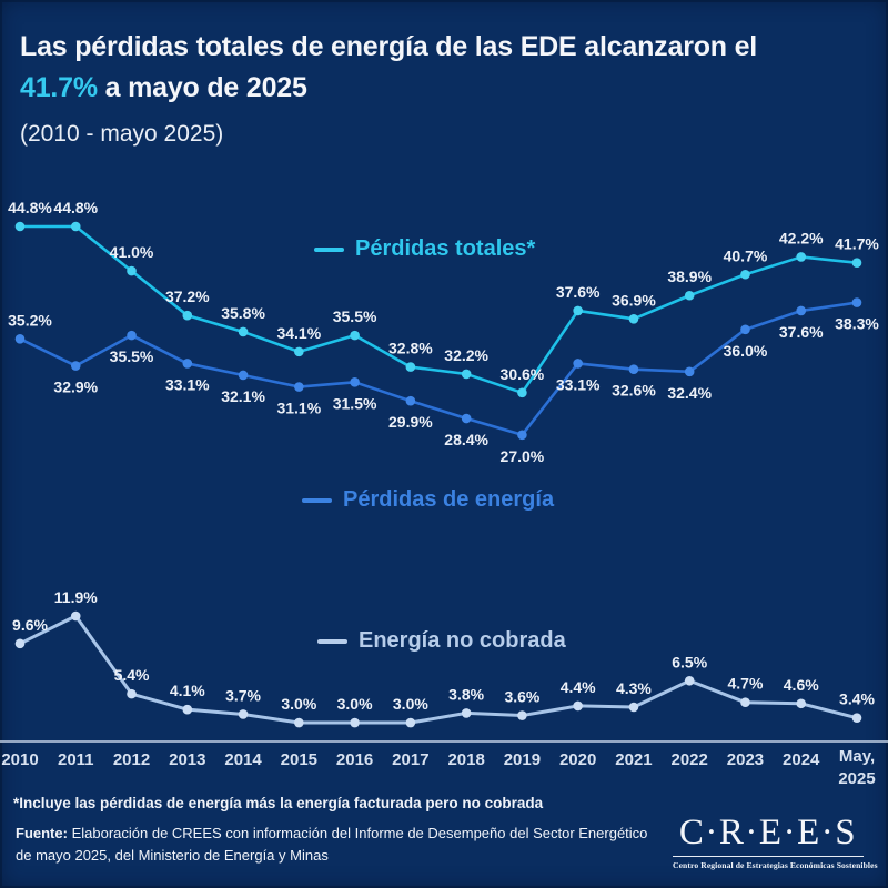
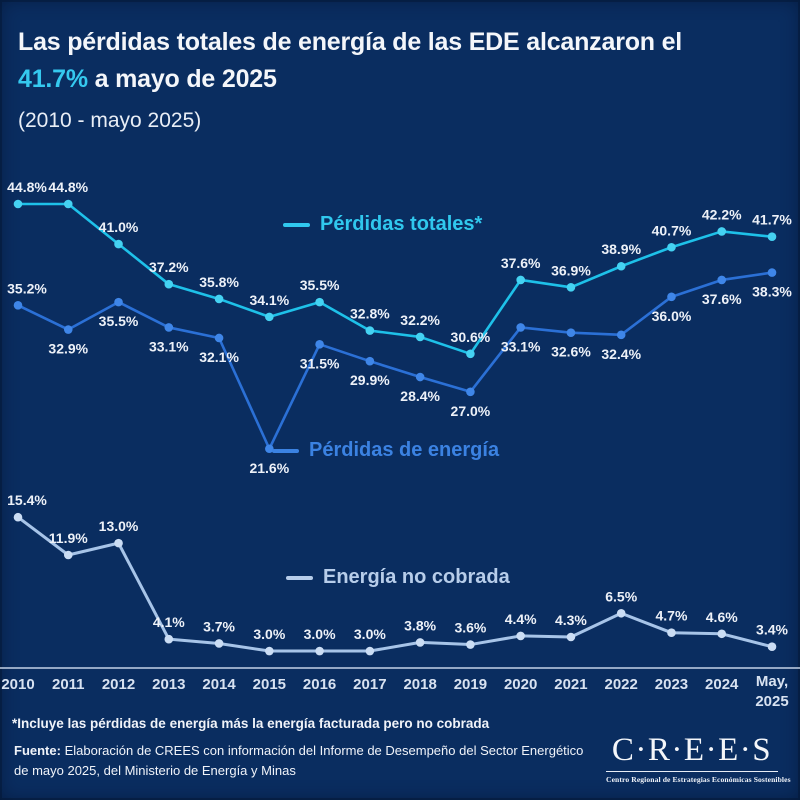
Energía no cobrada/2010: 9.6% -> 15.4%
Energía no cobrada/2012: 5.4% -> 13.0%
Pérdidas de energía/2015: 31.1% -> 21.6%
